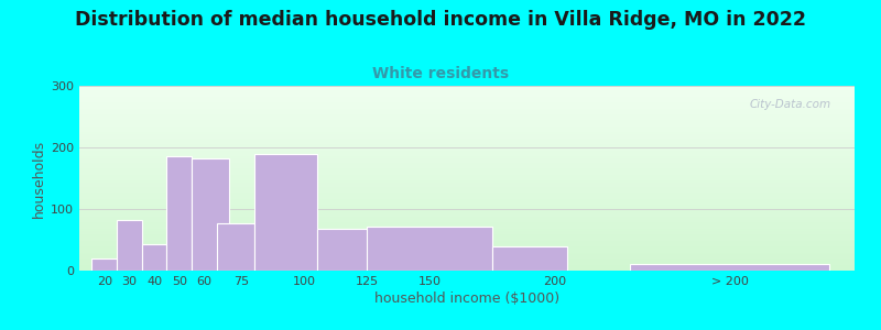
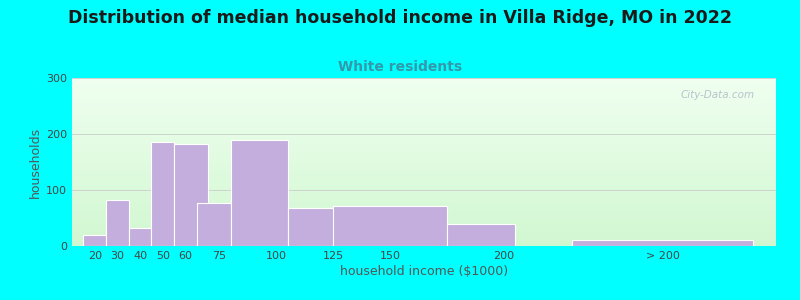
40: 42 -> 32
